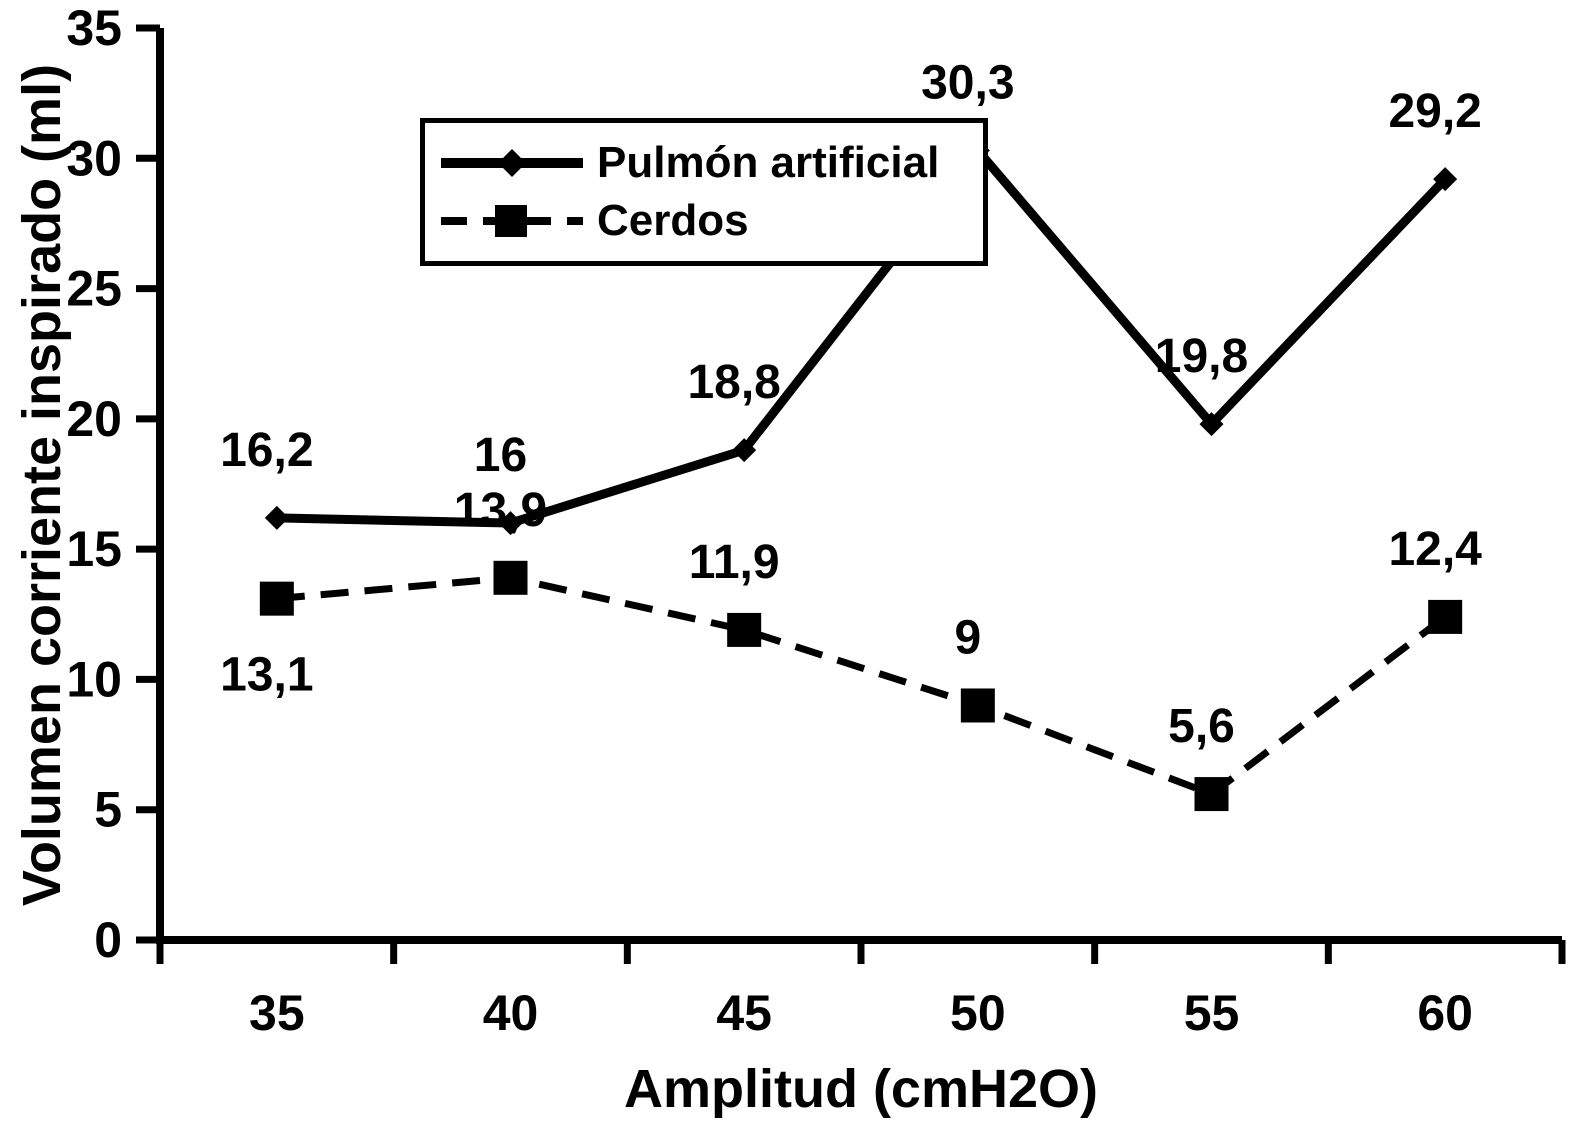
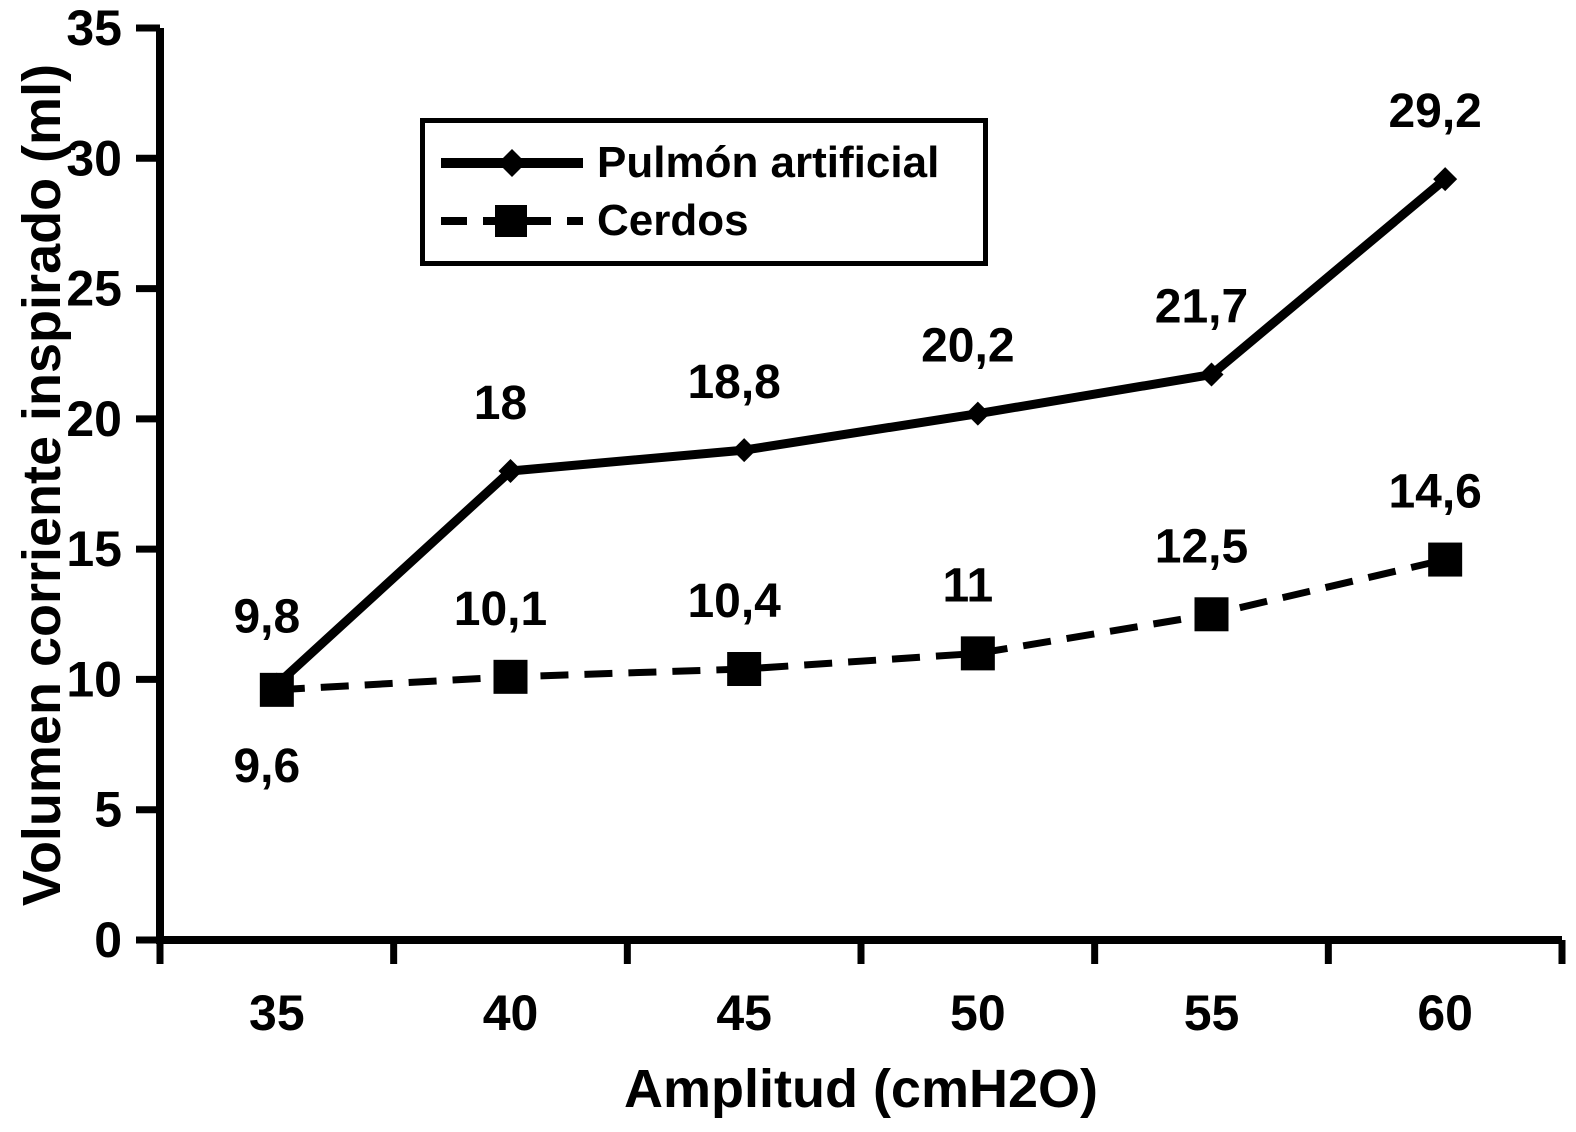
Pulmón artificial/35: 16,2 -> 9,8
Cerdos/35: 13,1 -> 9,6
Pulmón artificial/40: 16 -> 18
Cerdos/40: 13,9 -> 10,1
Cerdos/45: 11,9 -> 10,4
Pulmón artificial/50: 30,3 -> 20,2
Cerdos/50: 9 -> 11
Pulmón artificial/55: 19,8 -> 21,7
Cerdos/55: 5,6 -> 12,5
Cerdos/60: 12,4 -> 14,6
